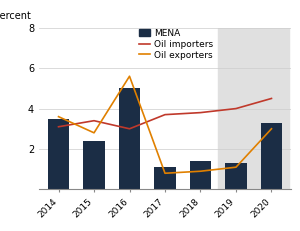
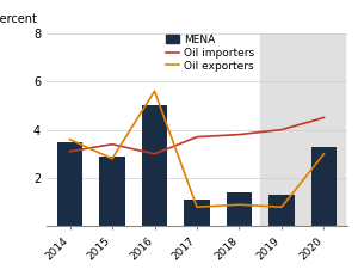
MENA/2015: 2.4 -> 2.9
Oil exporters/2019: 1.1 -> 0.8
